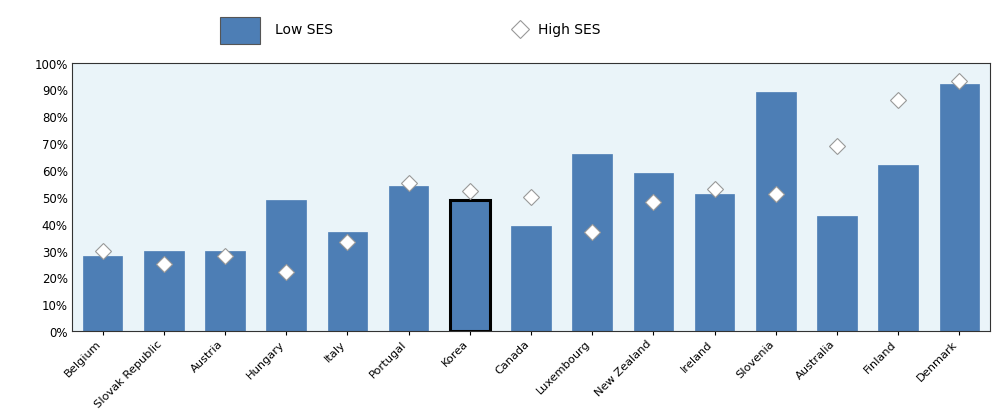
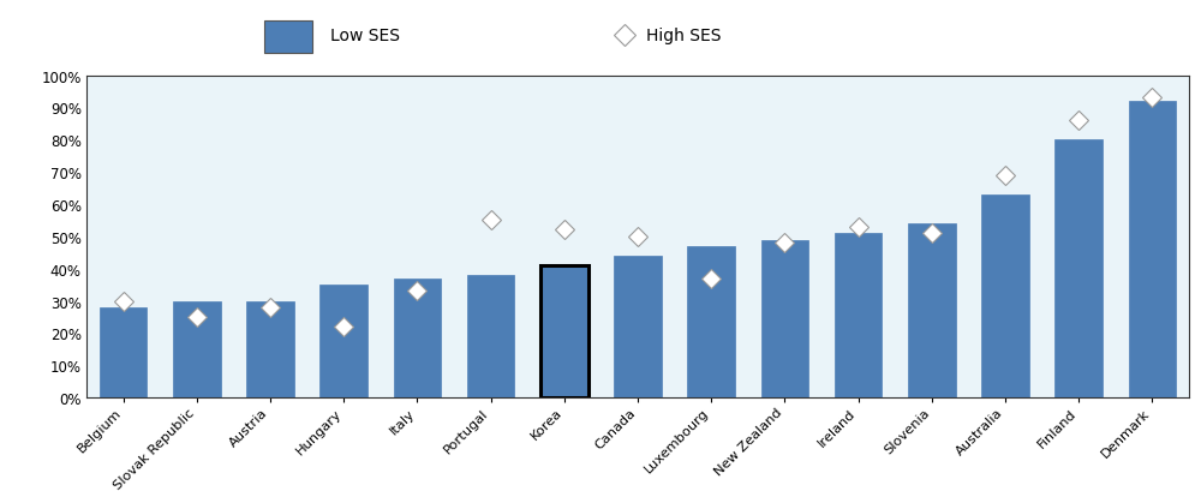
Hungary: 49% -> 35%
Portugal: 54% -> 38%
Korea: 49% -> 41%
Canada: 39% -> 44%
Luxembourg: 66% -> 47%
New Zealand: 59% -> 49%
Slovenia: 89% -> 54%
Australia: 43% -> 63%
Finland: 62% -> 80%
